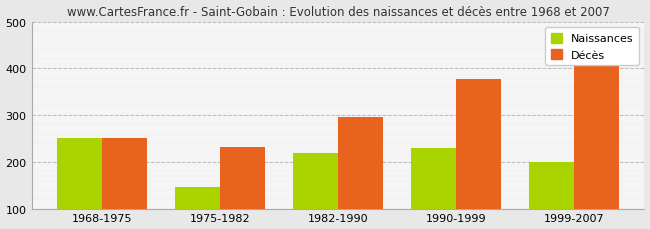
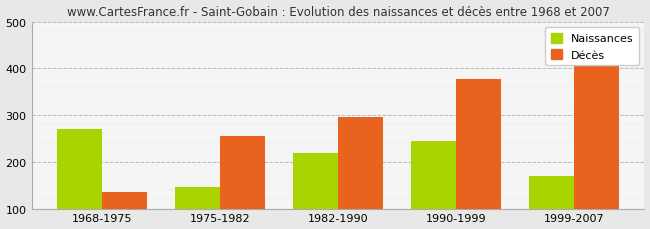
Naissances/1968-1975: 251 -> 270
Décès/1968-1975: 251 -> 135
Décès/1975-1982: 231 -> 255
Naissances/1990-1999: 230 -> 245
Naissances/1999-2007: 200 -> 170
